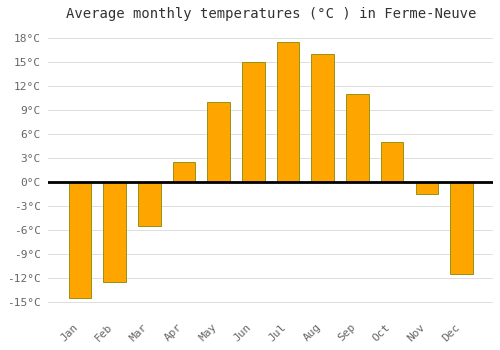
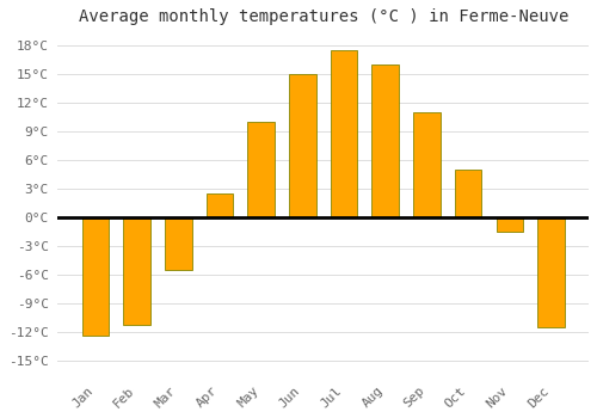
Jan: -14.5°C -> -12.4°C
Feb: -12.5°C -> -11.2°C
